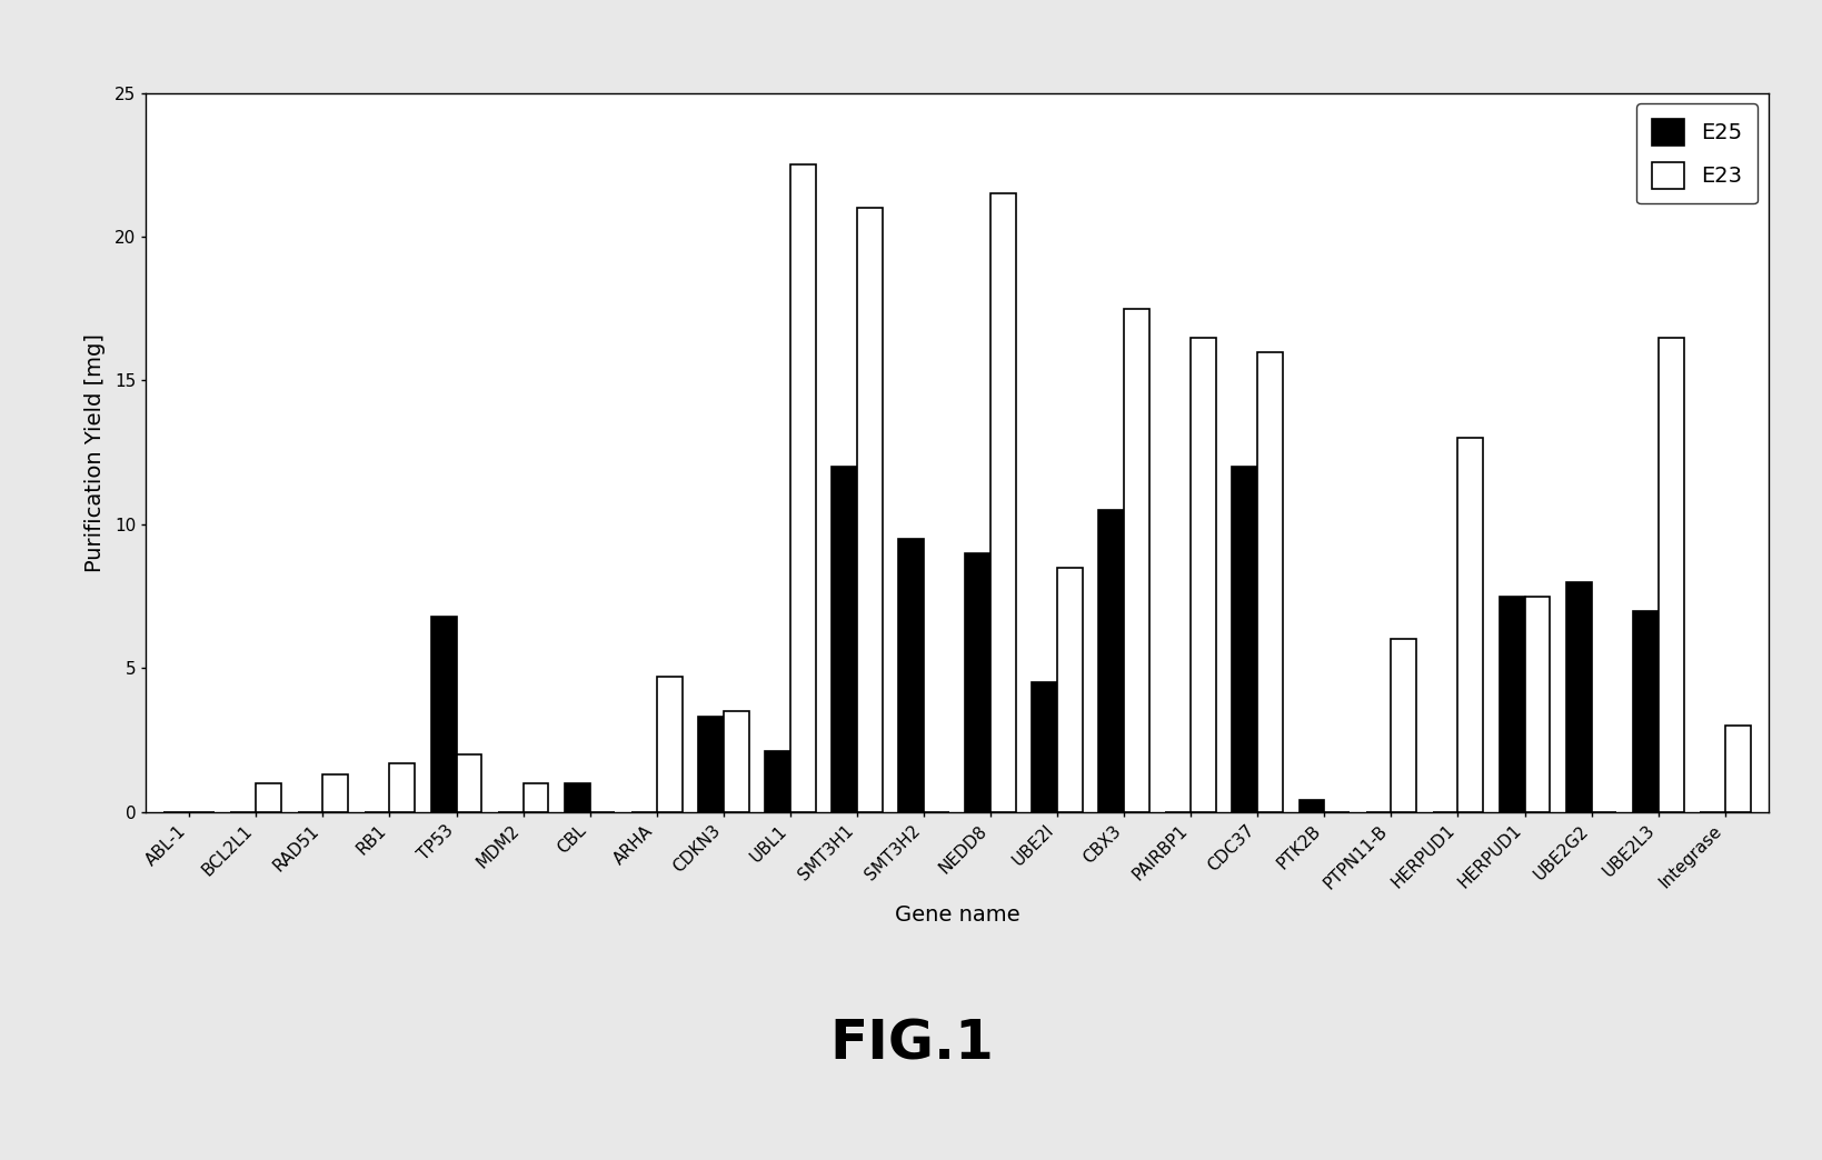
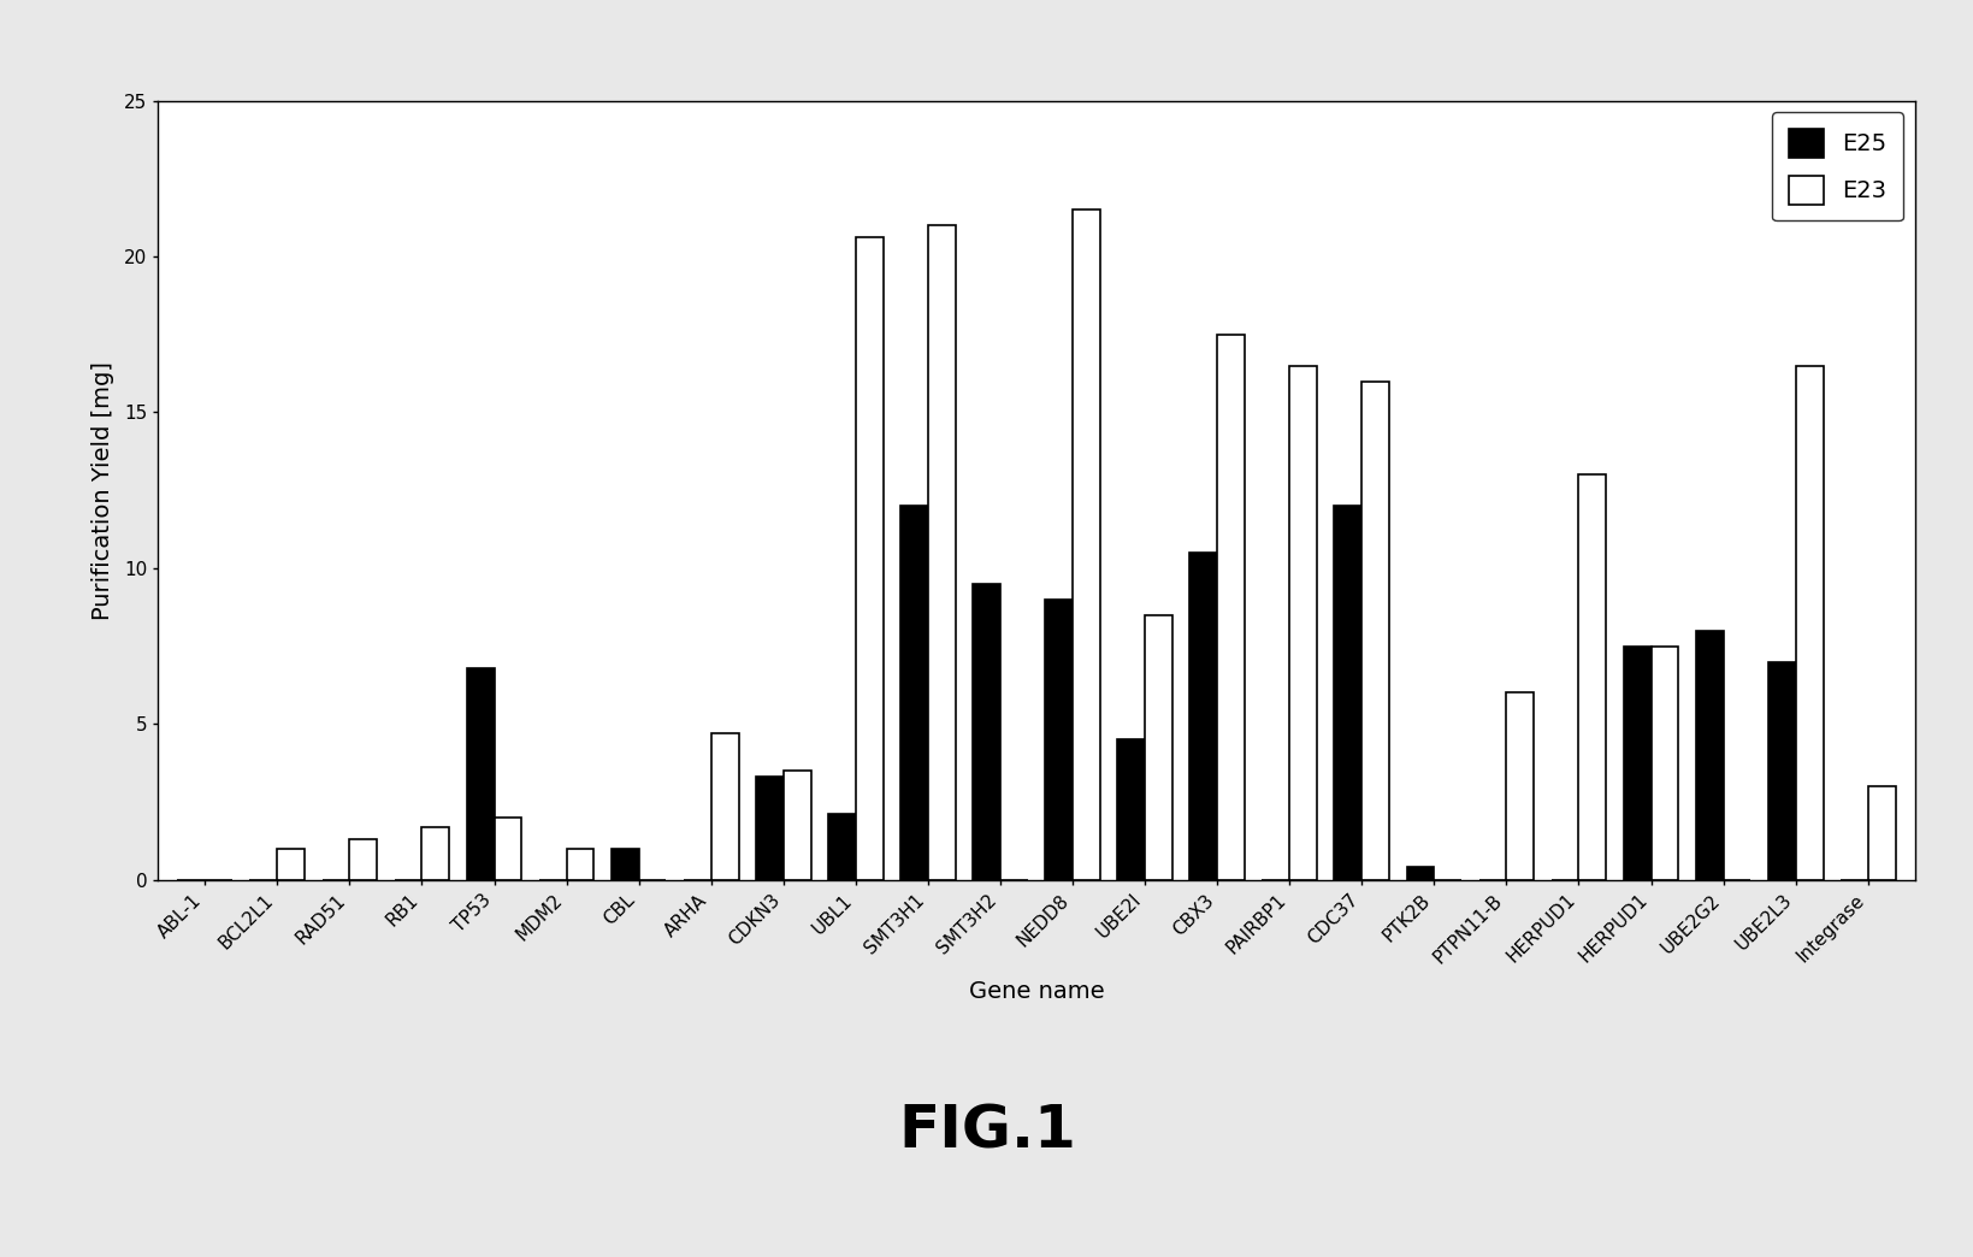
E23/UBL1: 22.5 -> 20.6
